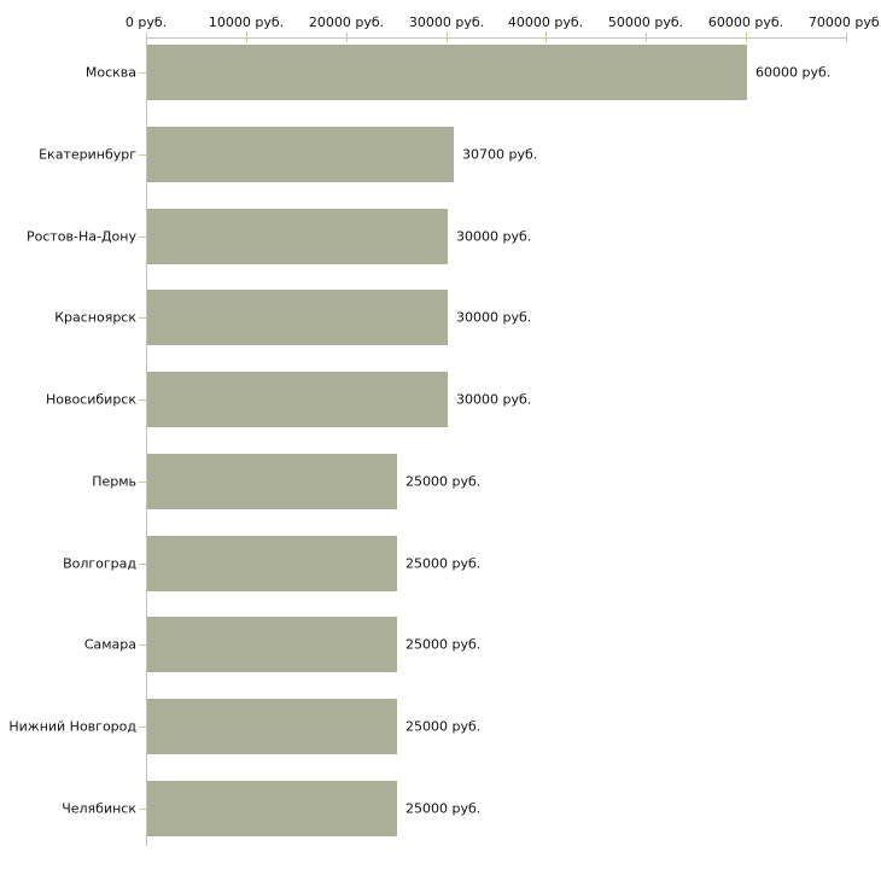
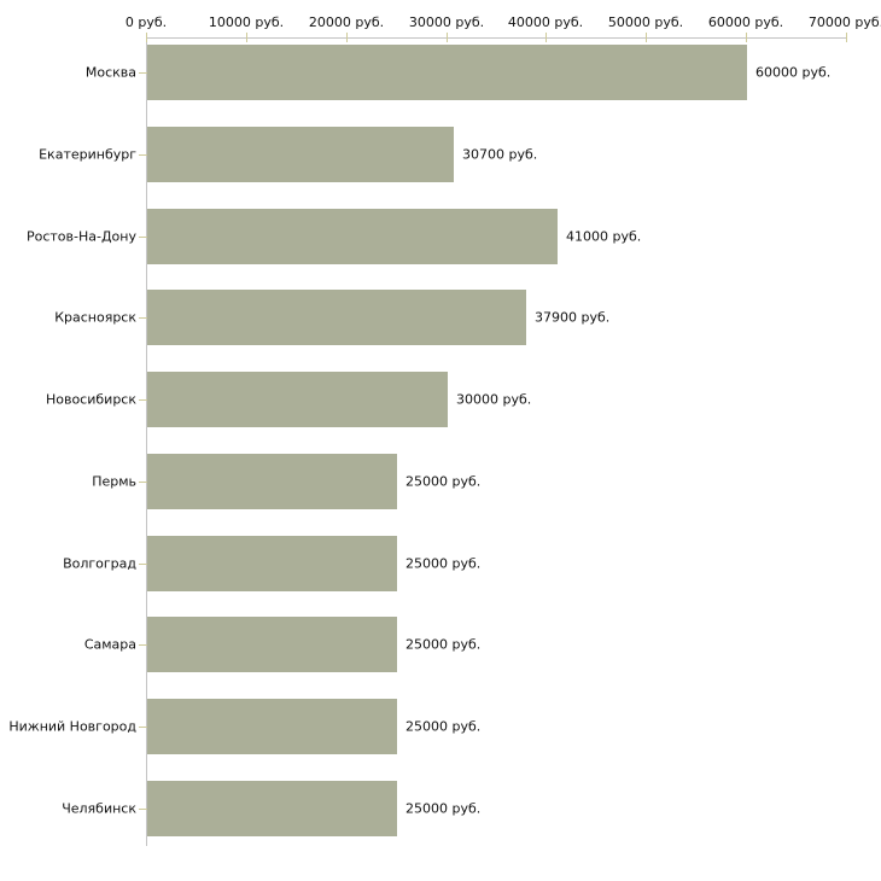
Ростов-На-Дону: 30000 -> 41000
Красноярск: 30000 -> 37900
